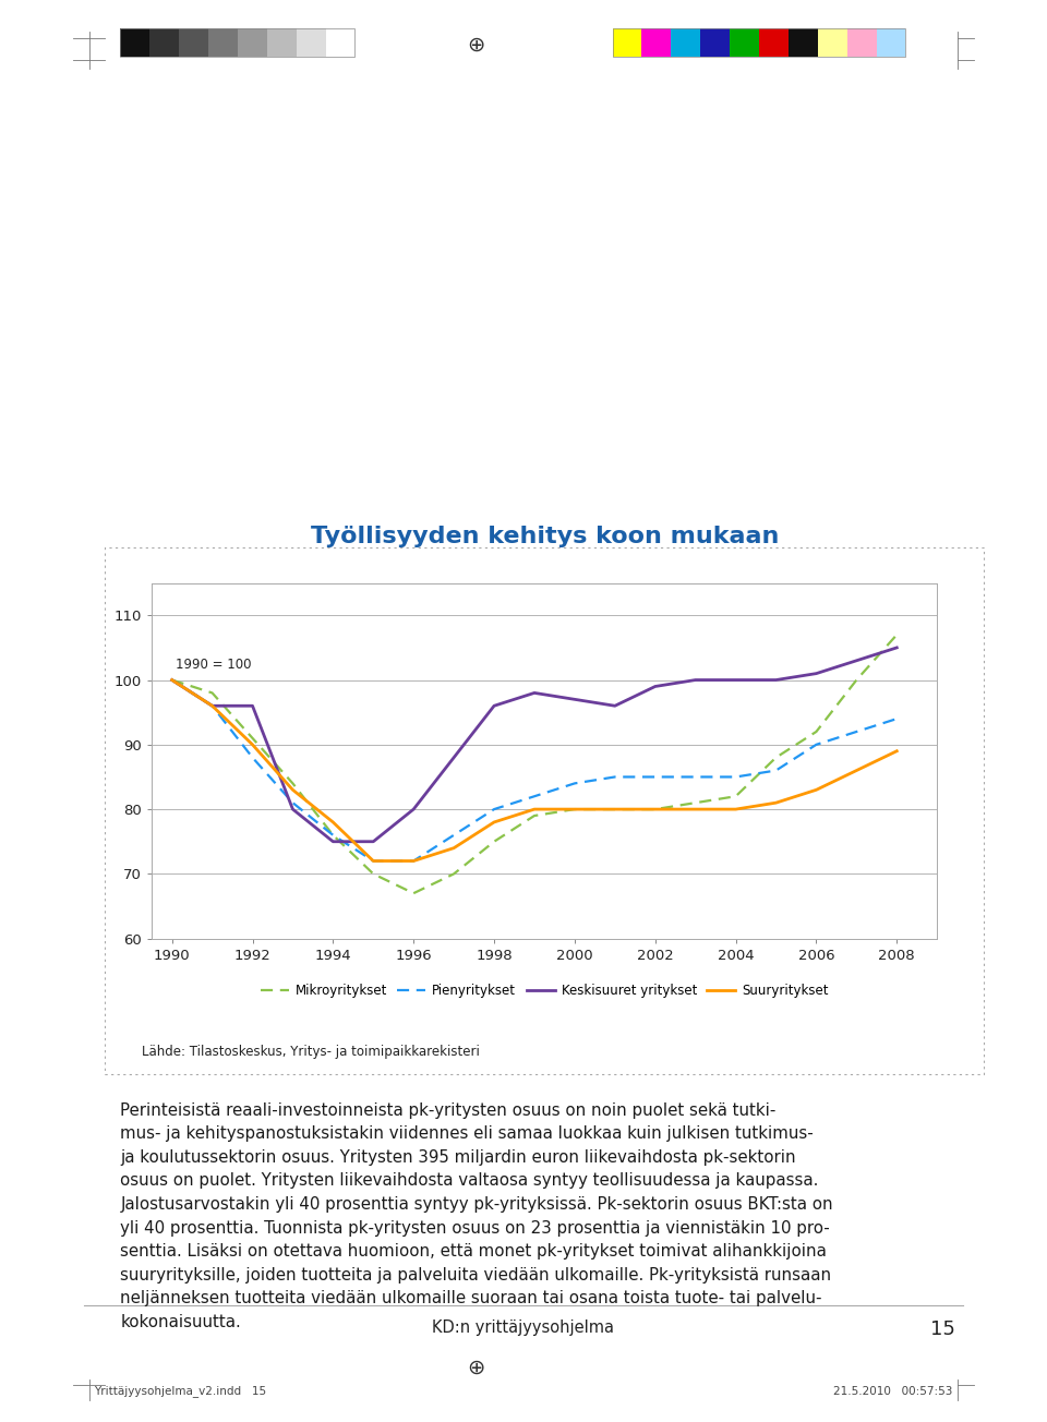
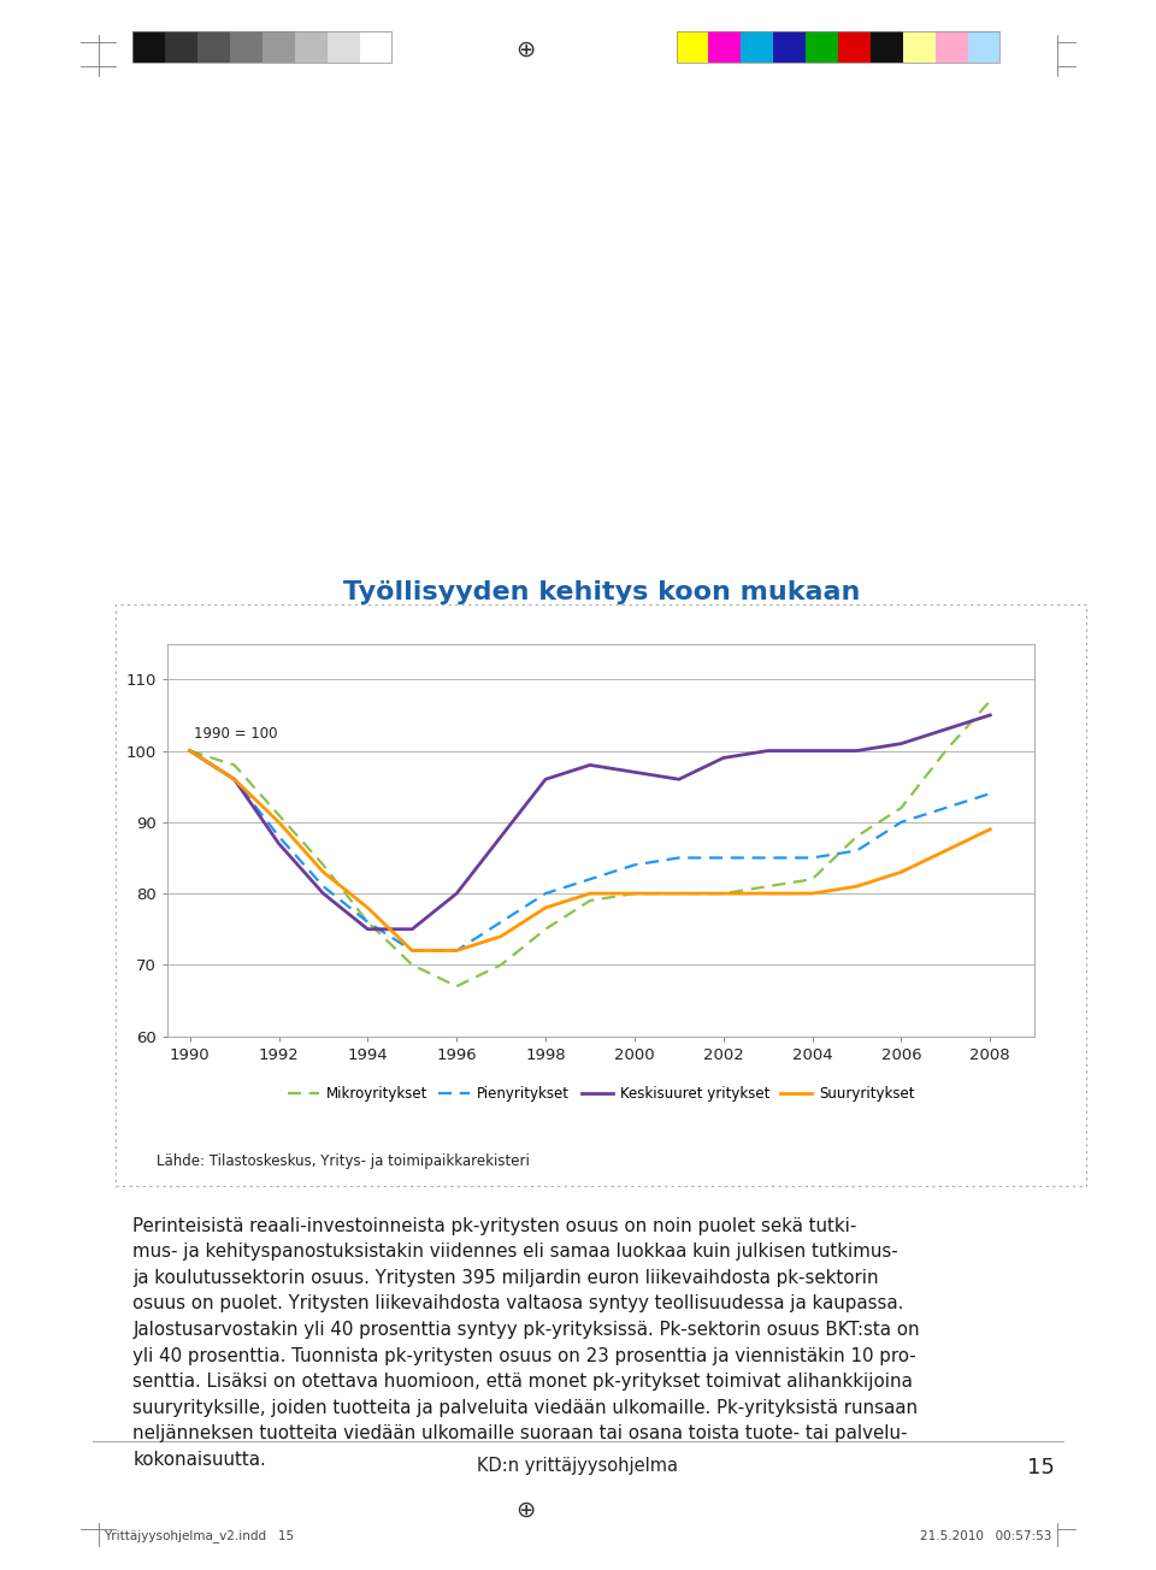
Keskisuuret yritykset/1992: 96 -> 87
